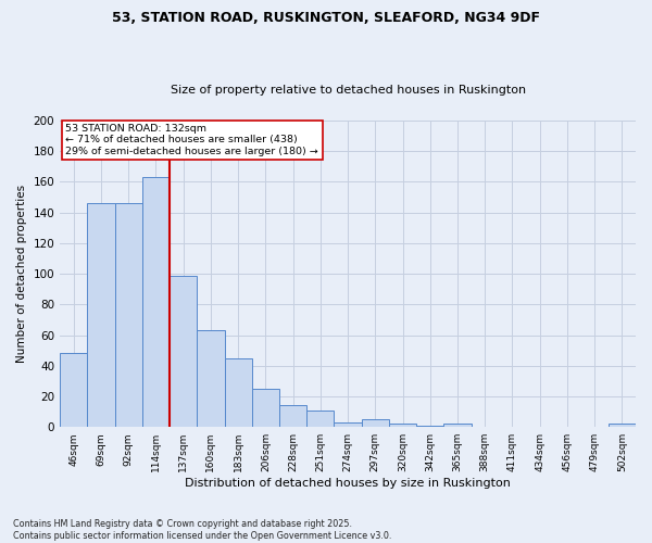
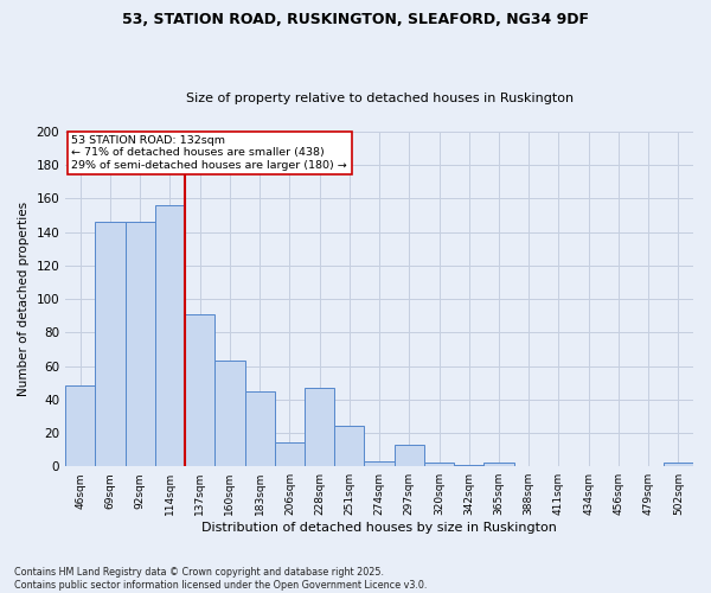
114sqm: 163 -> 156
137sqm: 99 -> 91
206sqm: 25 -> 14
228sqm: 14 -> 47
251sqm: 11 -> 24
297sqm: 5 -> 13
